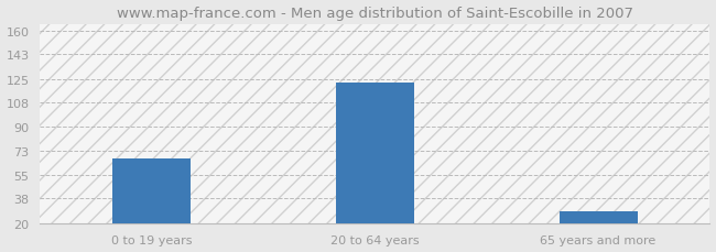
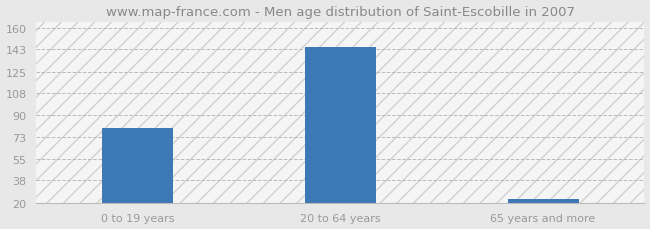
0 to 19 years: 67 -> 80
20 to 64 years: 122 -> 145
65 years and more: 29 -> 23
